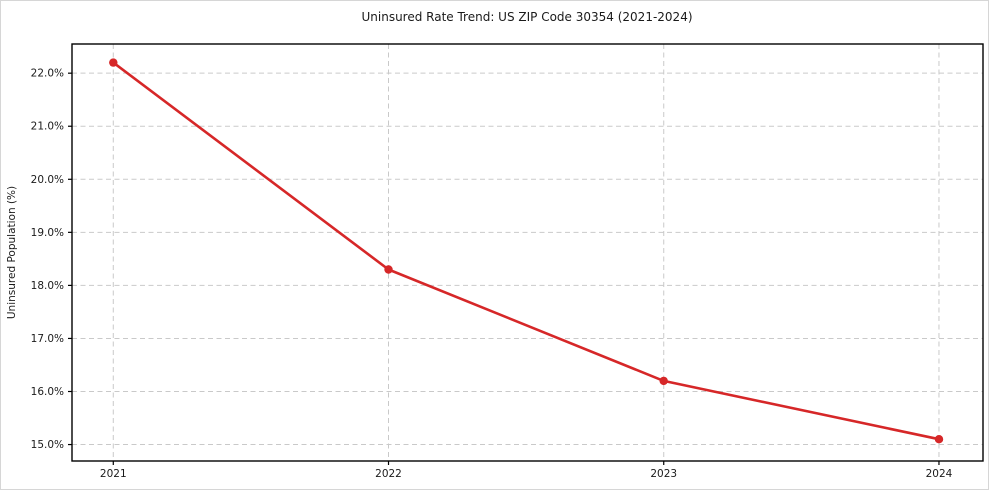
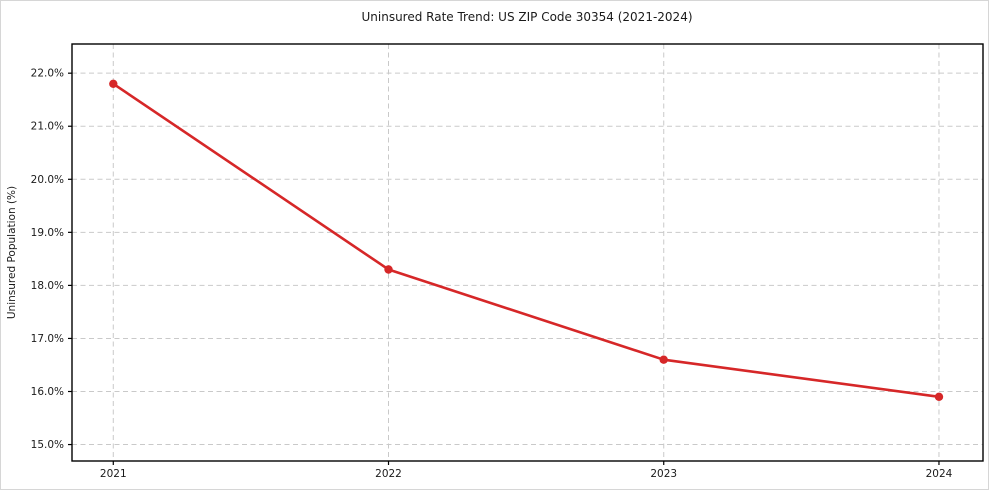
2021: 22.2% -> 21.8%
2023: 16.2% -> 16.6%
2024: 15.1% -> 15.9%
